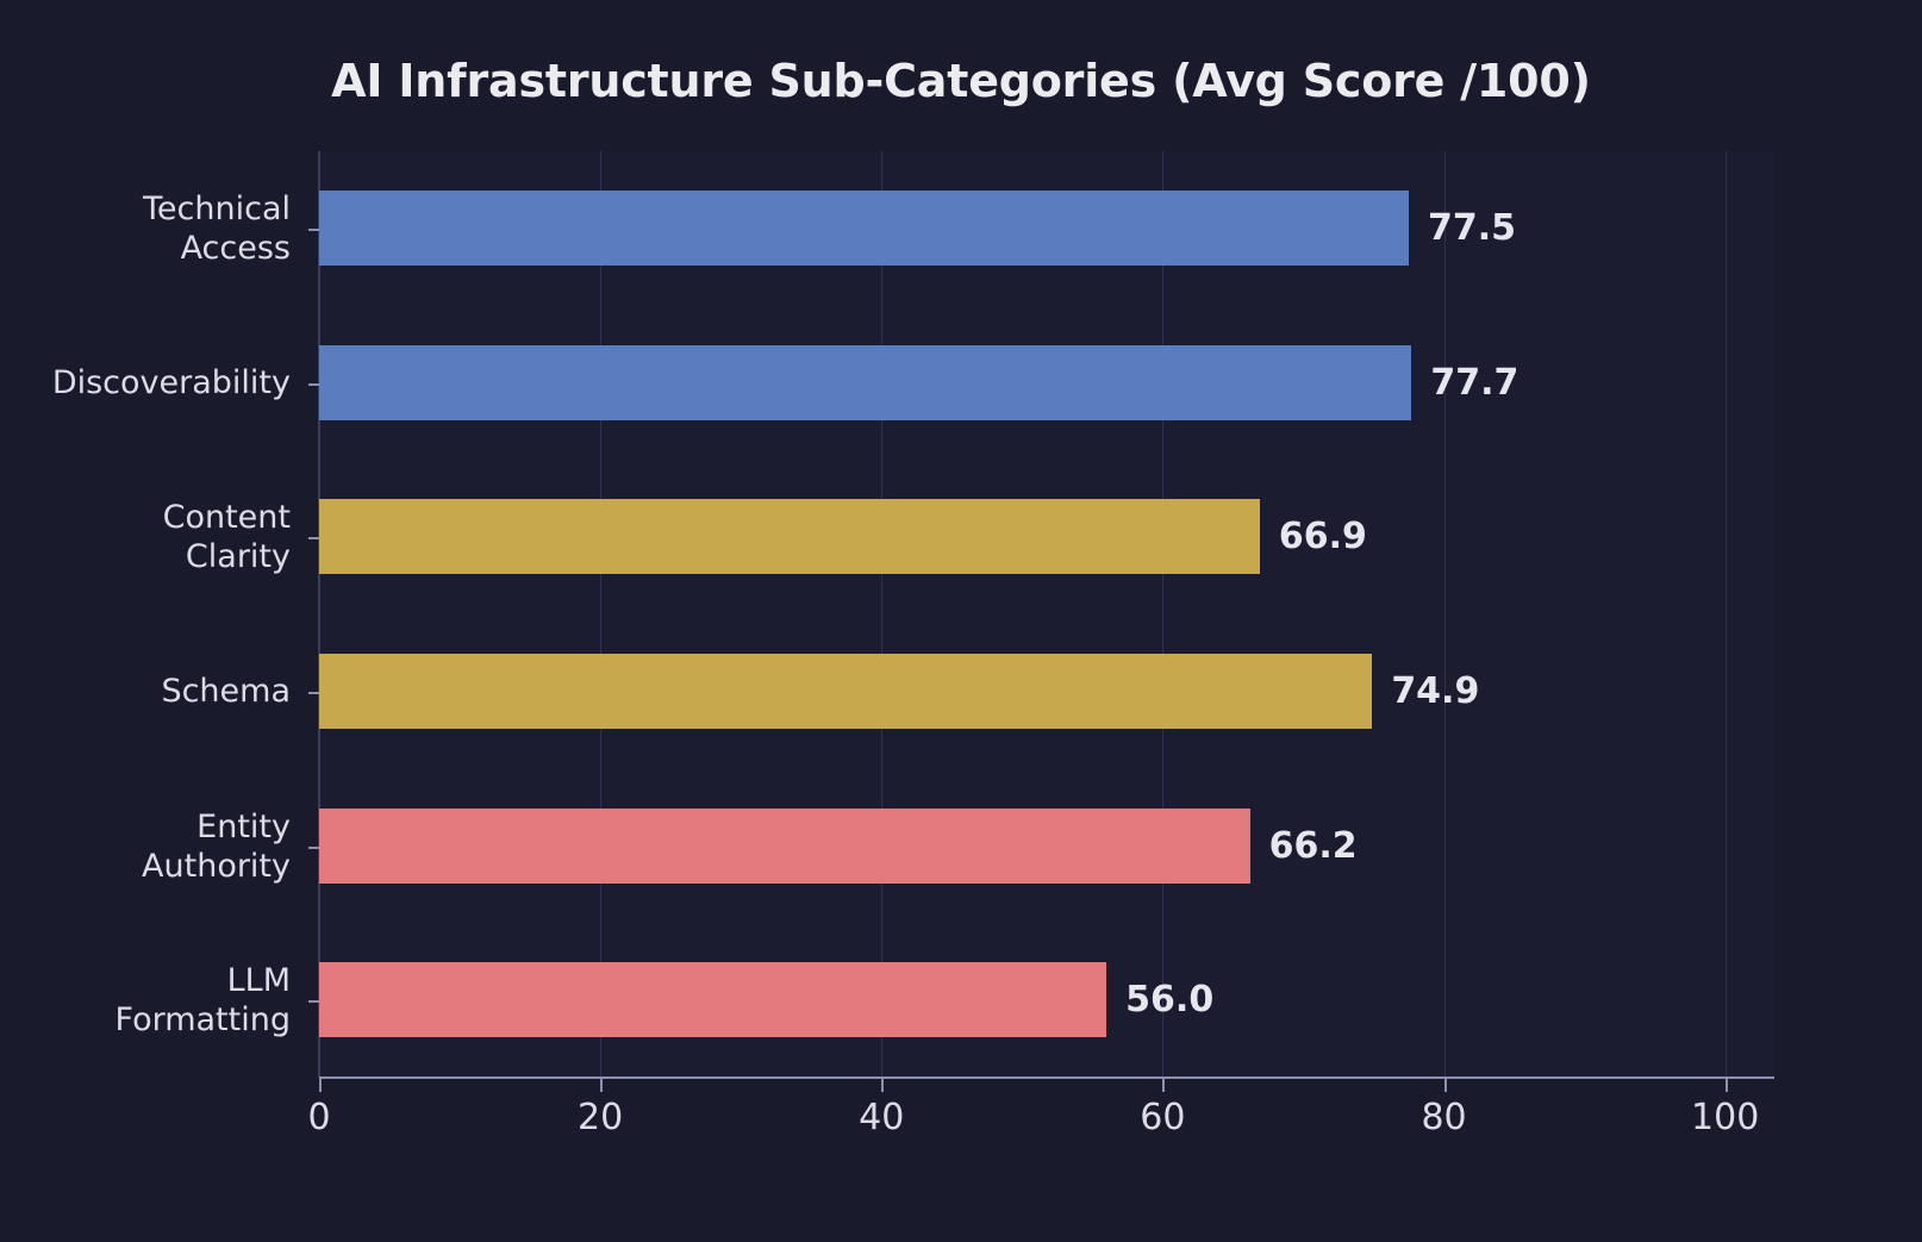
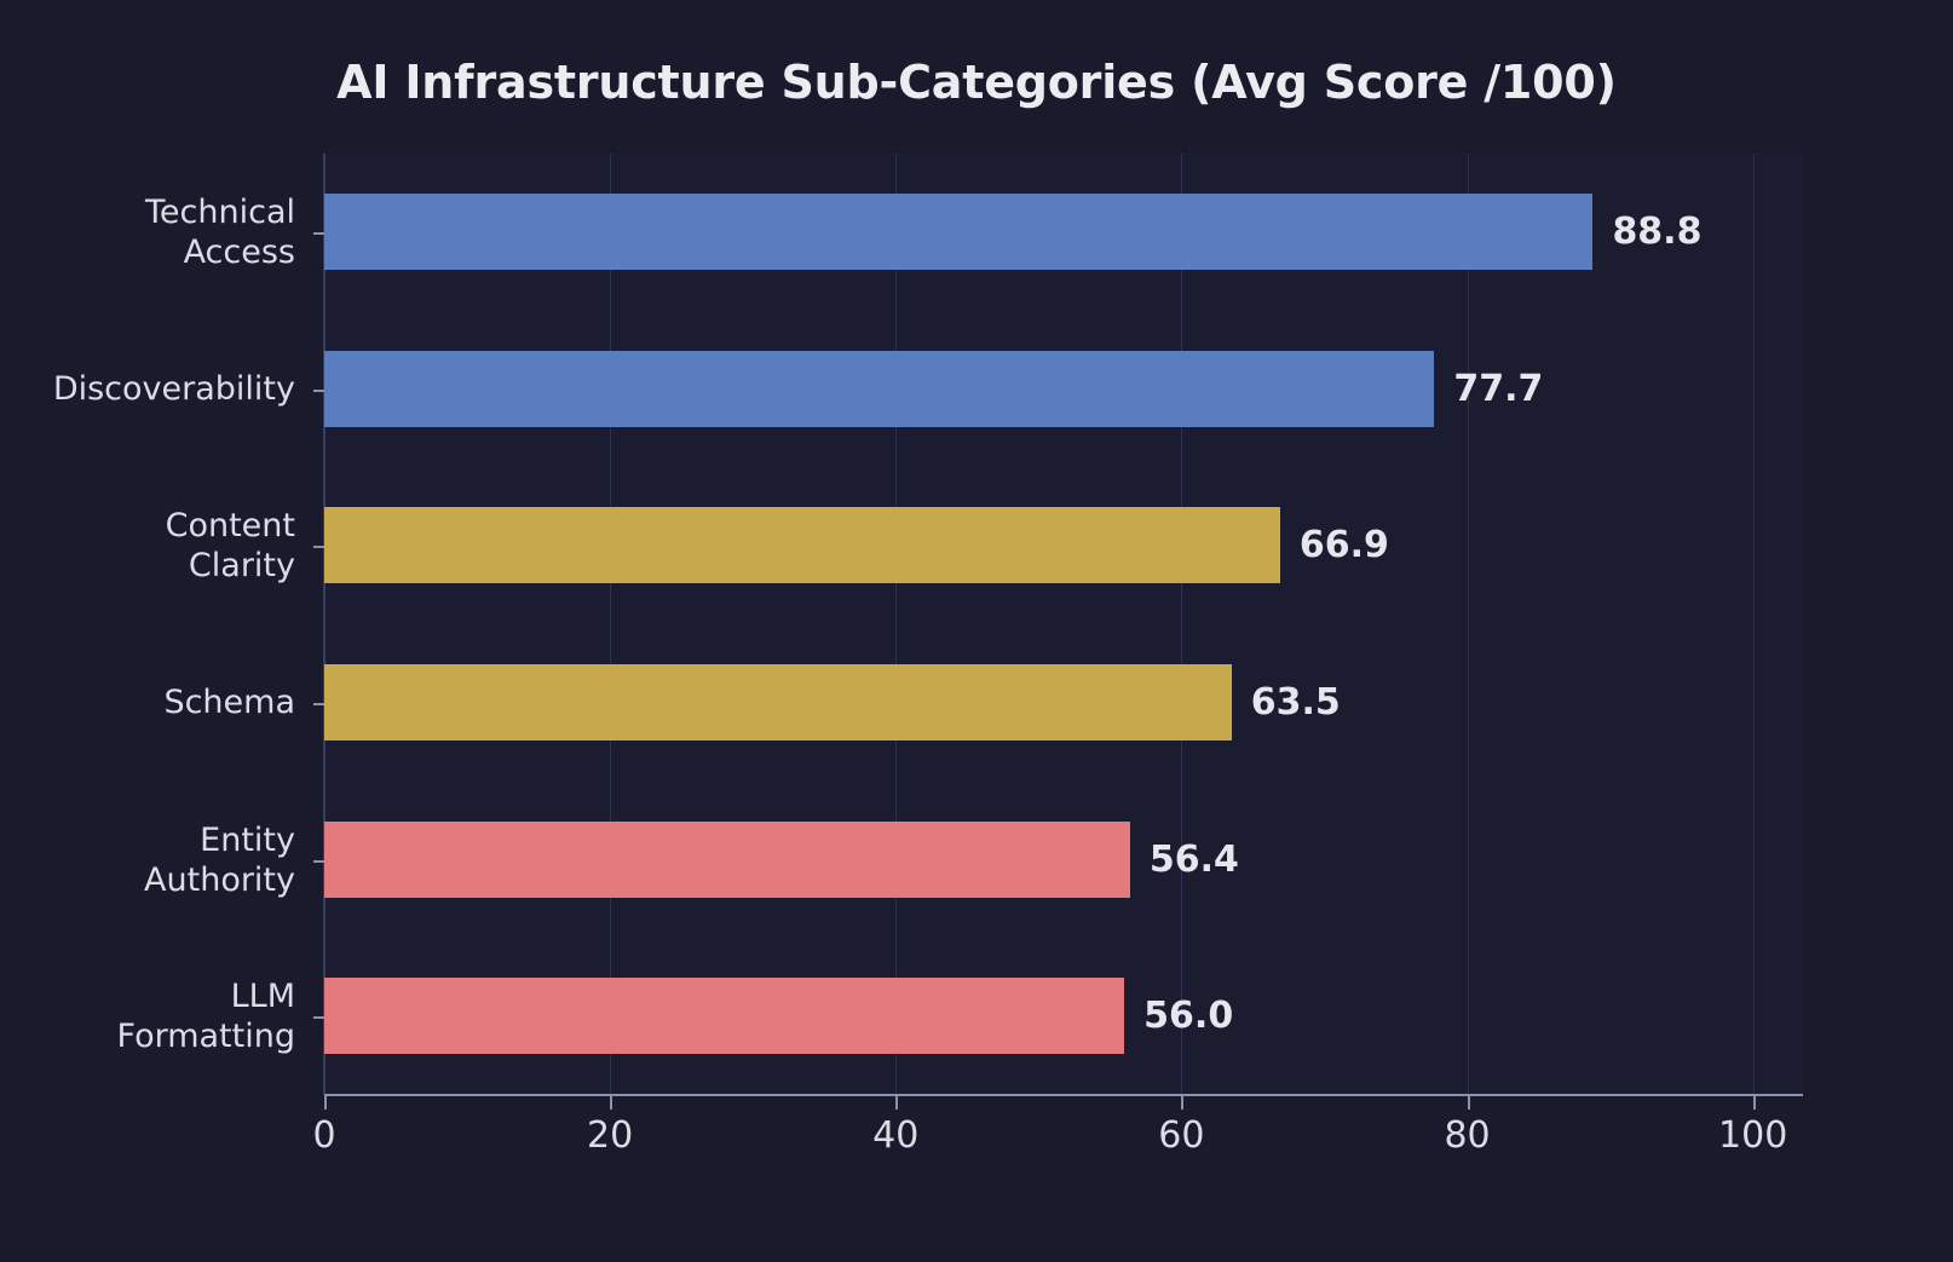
Technical Access: 77.5 -> 88.8
Schema: 74.9 -> 63.5
Entity Authority: 66.2 -> 56.4
